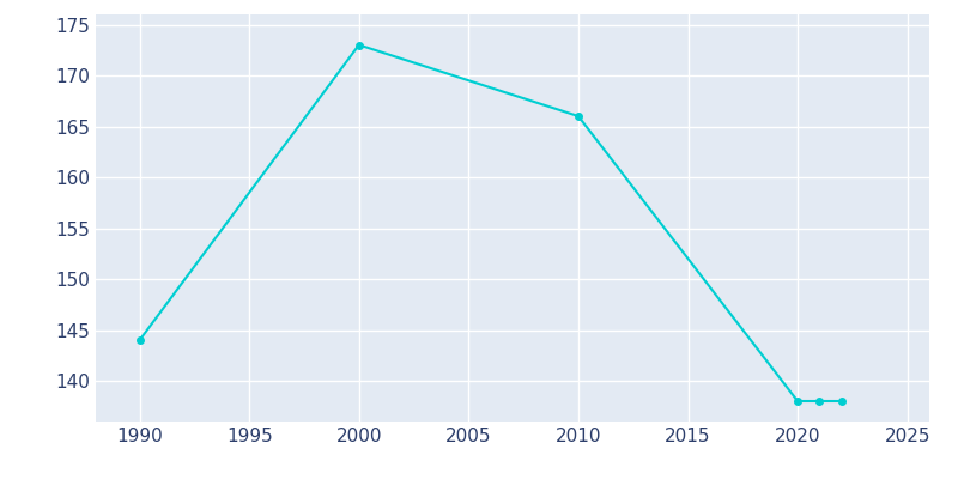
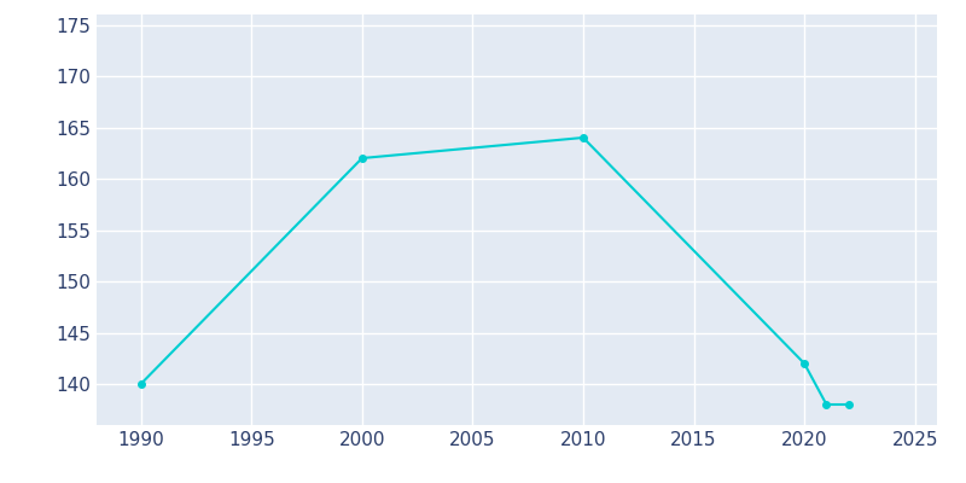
1990: 144 -> 140
2000: 173 -> 162
2010: 166 -> 164
2020: 138 -> 142
